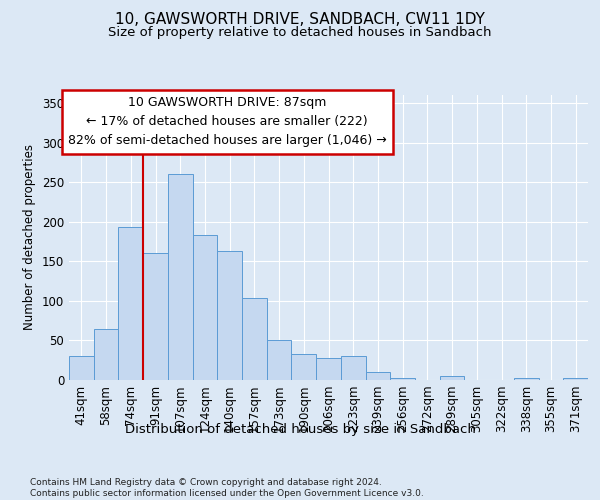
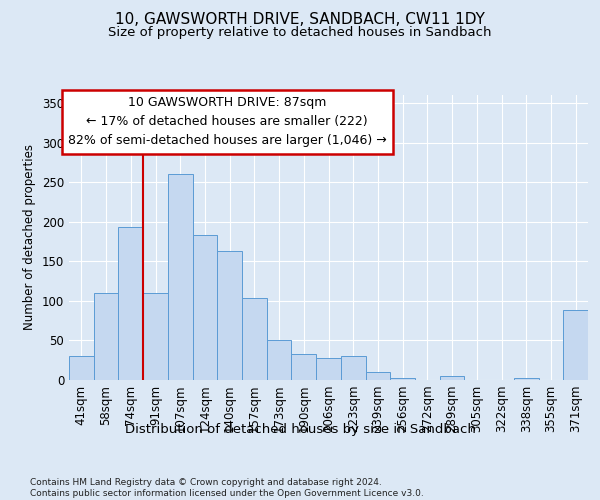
58sqm: 65 -> 110
91sqm: 160 -> 110
371sqm: 3 -> 88
